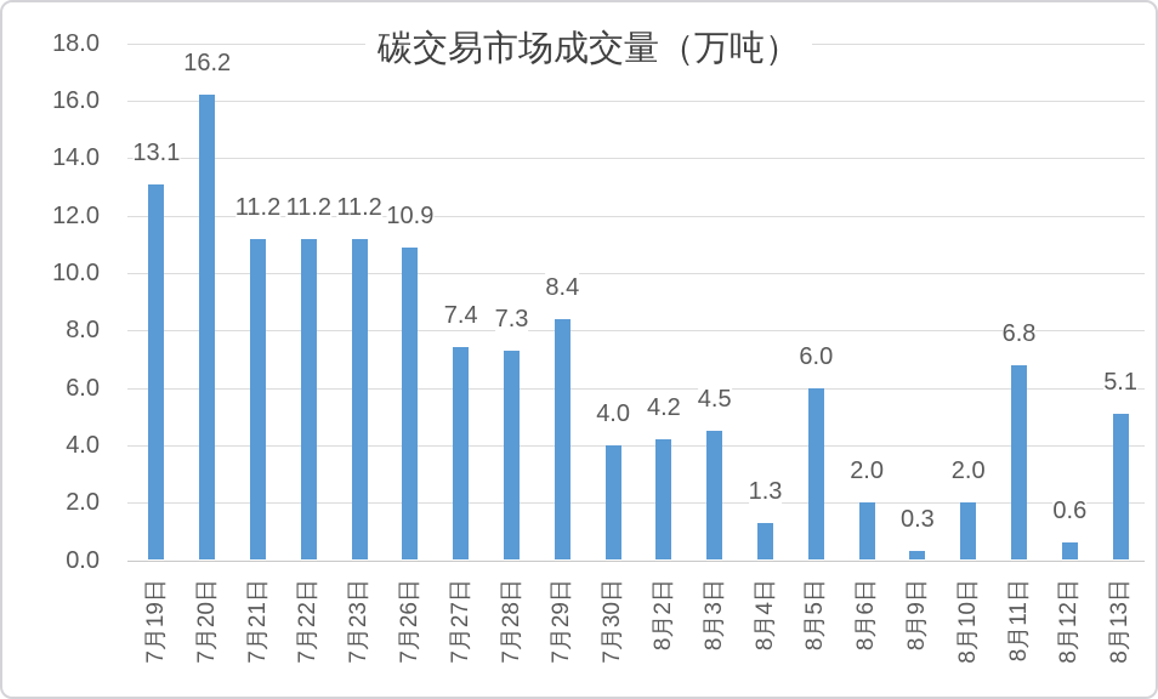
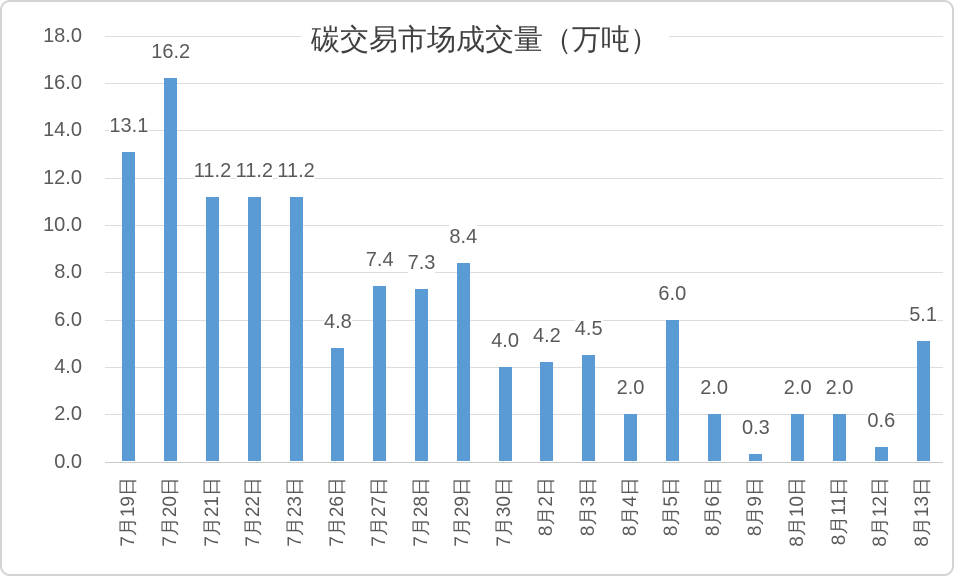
7月26日: 10.9 -> 4.8
8月4日: 1.3 -> 2.0
8月11日: 6.8 -> 2.0
